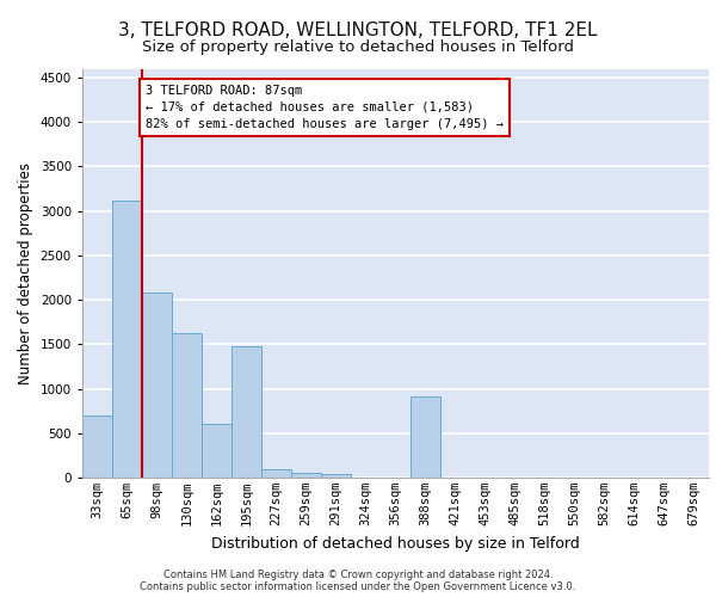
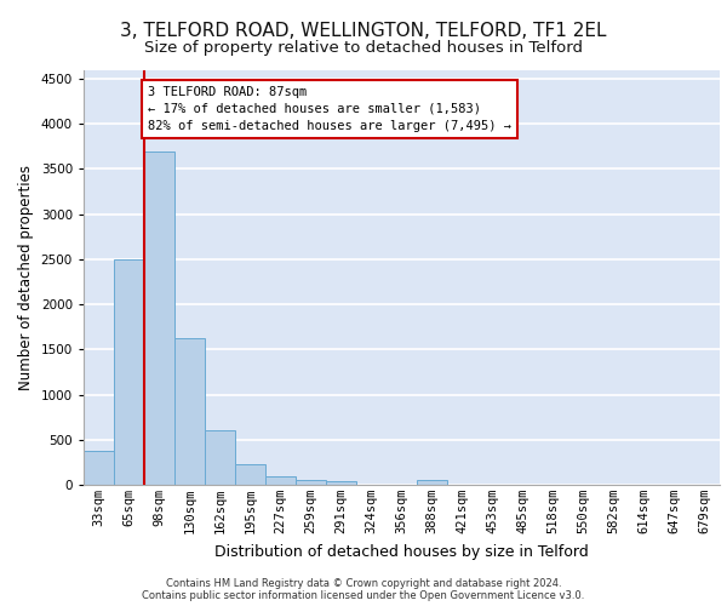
33sqm: 700 -> 370
65sqm: 3120 -> 2500
98sqm: 2080 -> 3700
195sqm: 1480 -> 220
388sqm: 920 -> 50
